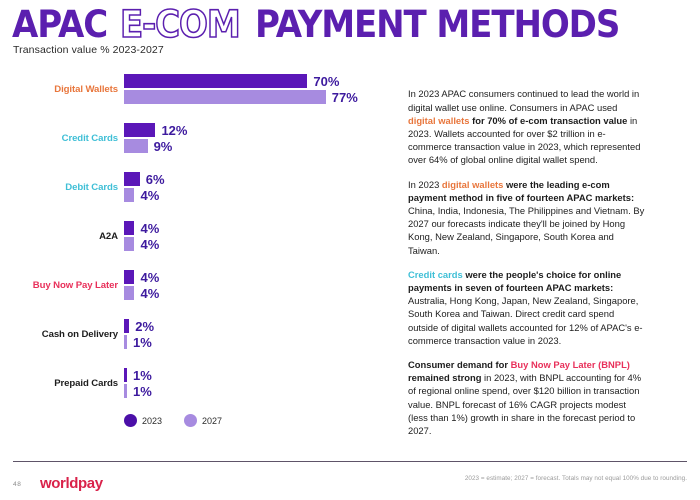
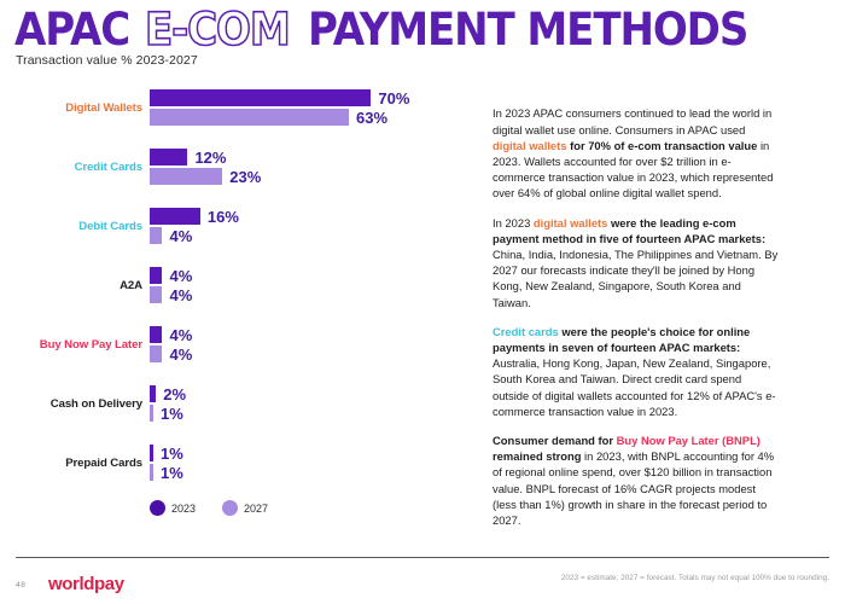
2027/Digital Wallets: 77% -> 63%
2027/Credit Cards: 9% -> 23%
2023/Debit Cards: 6% -> 16%
